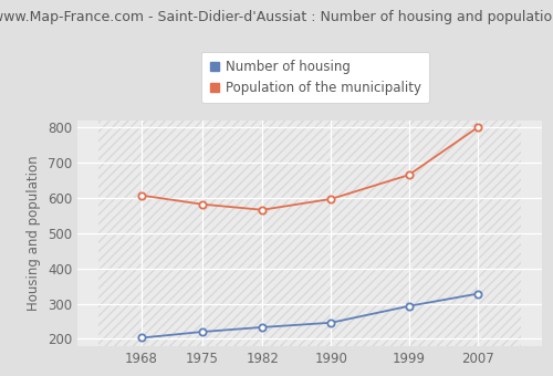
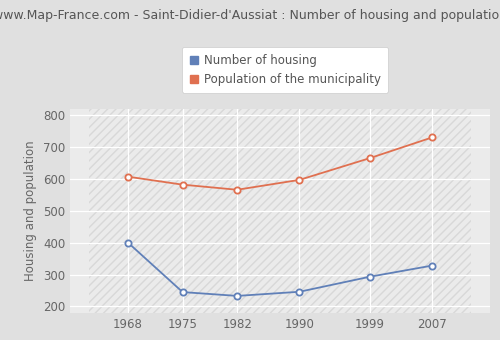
Number of housing/1968: 203 -> 400
Number of housing/1975: 220 -> 245
Population of the municipality/2007: 800 -> 730
